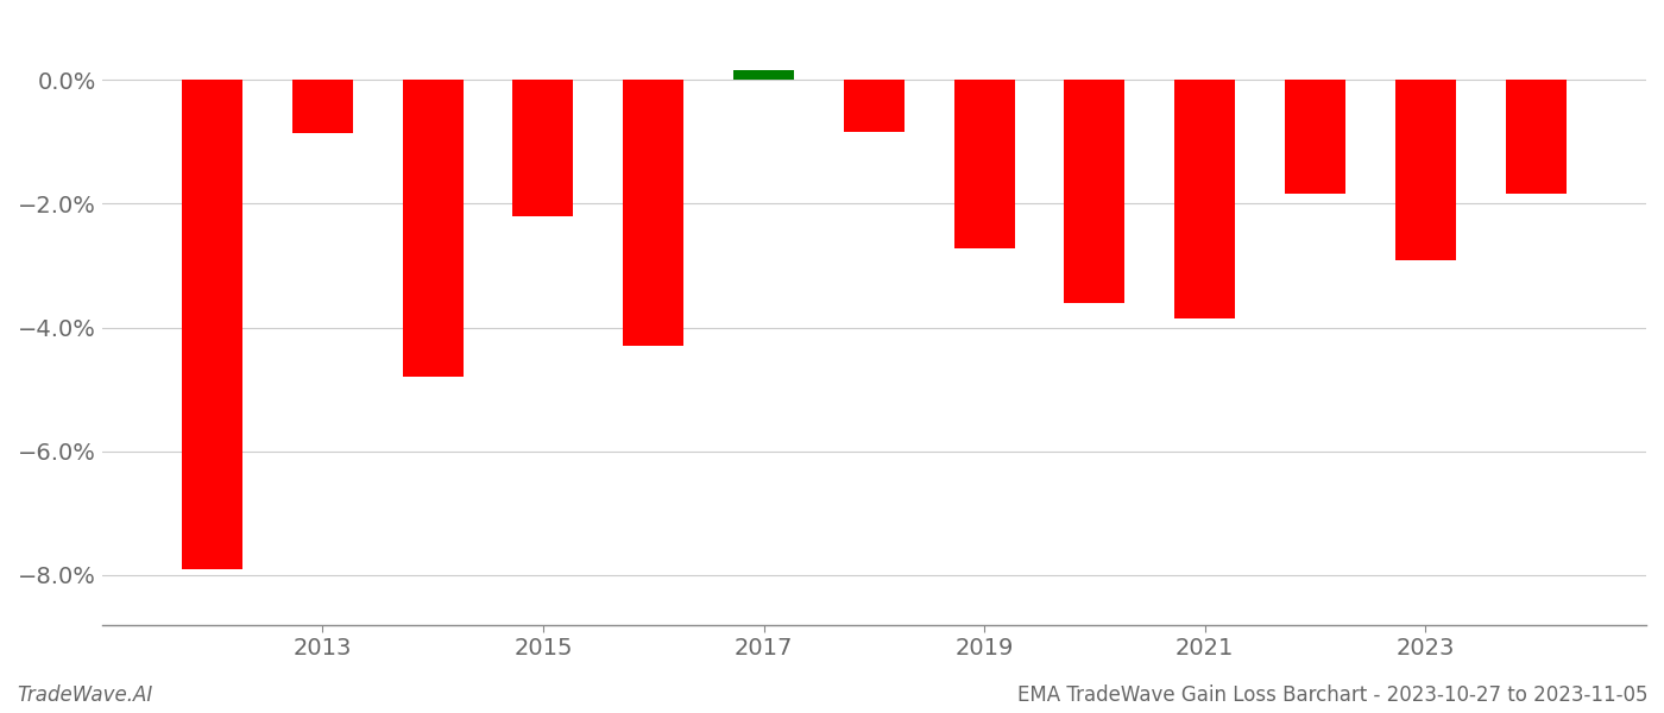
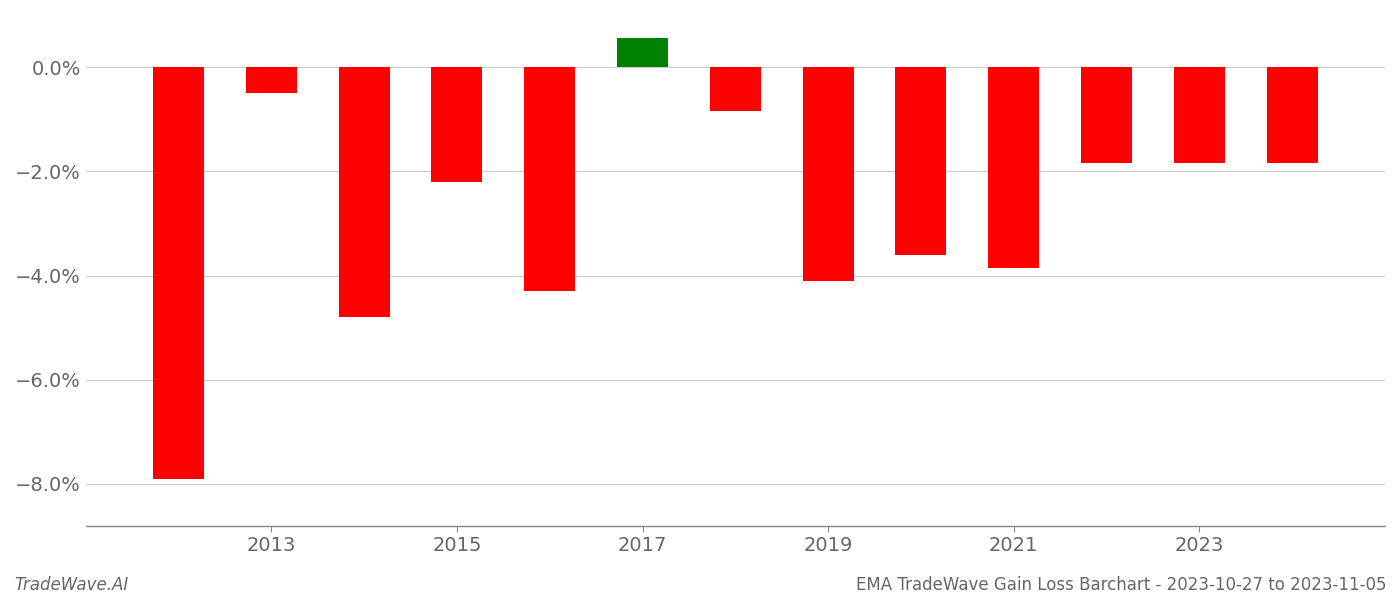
2013: -0.86% -> -0.50%
2017: 0.16% -> 0.55%
2019: -2.72% -> -4.10%
2023: -2.92% -> -1.85%
